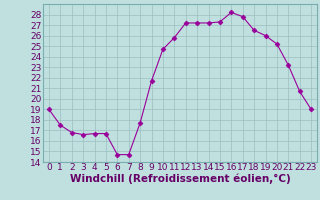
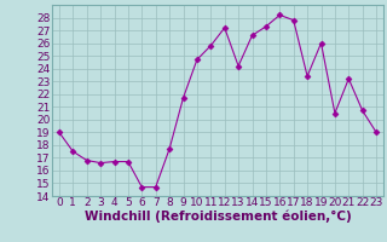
13: 27.2 -> 24.2
14: 27.2 -> 26.6
18: 26.5 -> 23.4
20: 25.2 -> 20.5
